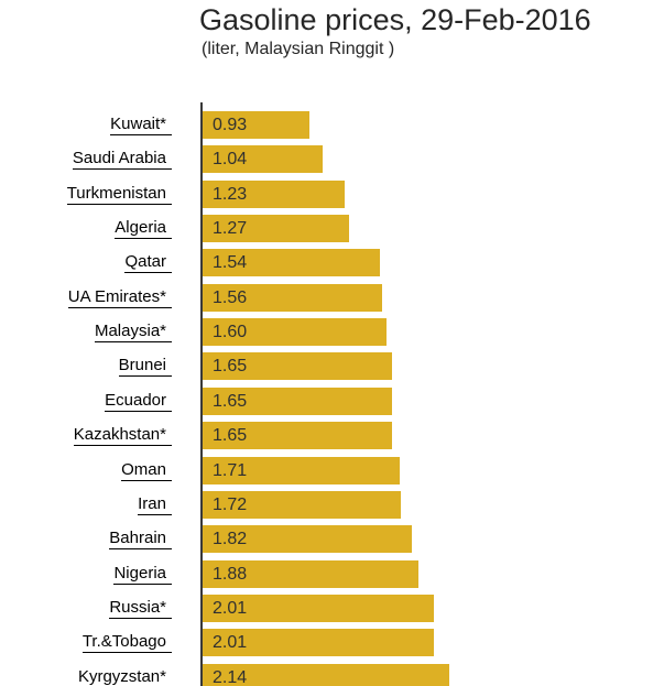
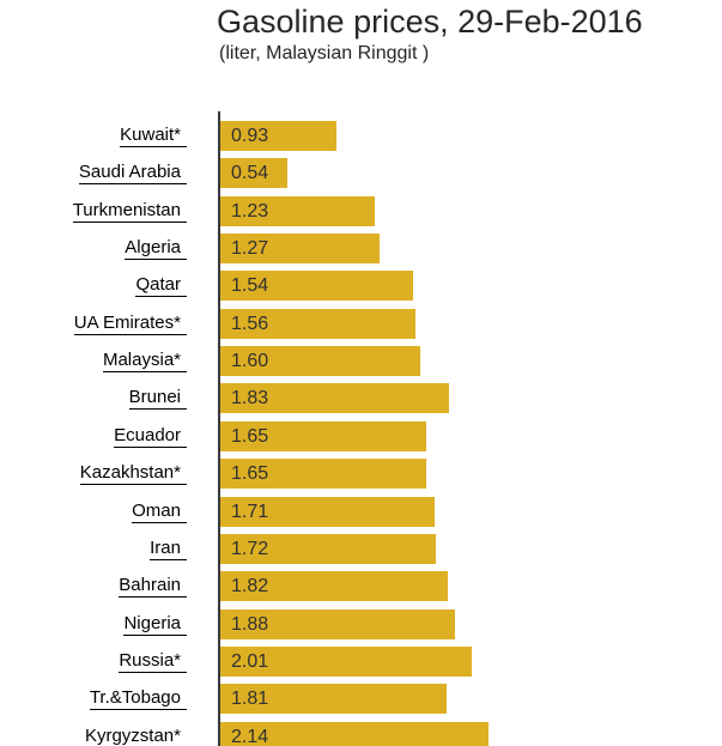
Saudi Arabia: 1.04 -> 0.54
Brunei: 1.65 -> 1.83
Tr.&Tobago: 2.01 -> 1.81
